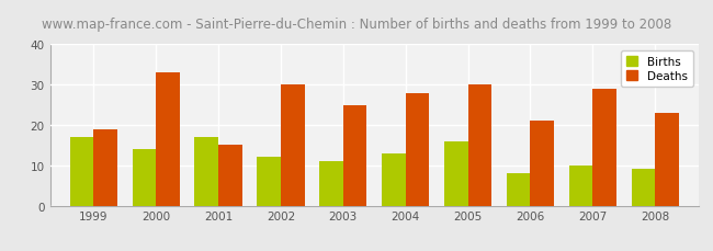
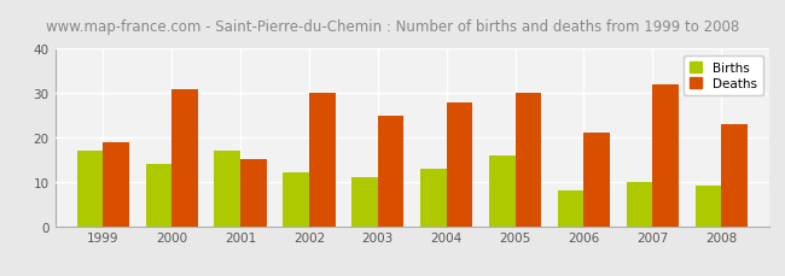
Deaths/2000: 33 -> 31
Deaths/2007: 29 -> 32
